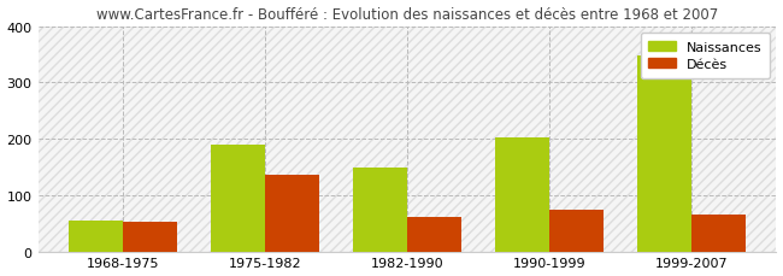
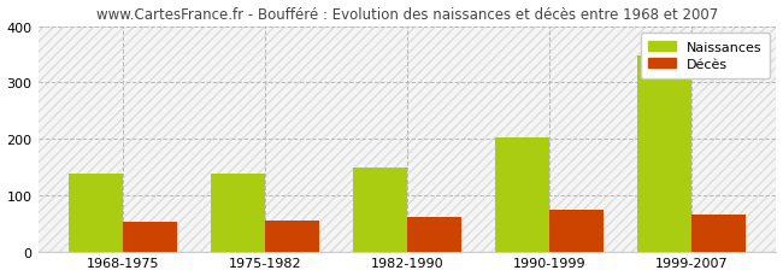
Naissances/1968-1975: 55 -> 138
Naissances/1975-1982: 190 -> 138
Décès/1975-1982: 135 -> 55
